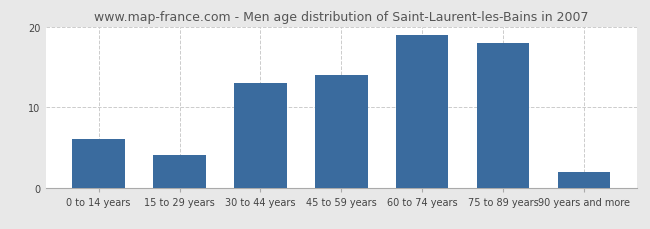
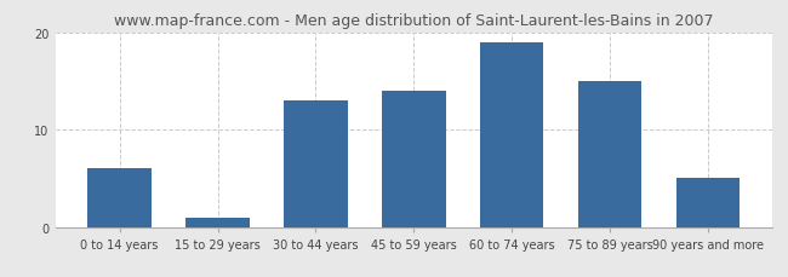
15 to 29 years: 4 -> 1
75 to 89 years: 18 -> 15
90 years and more: 2 -> 5
